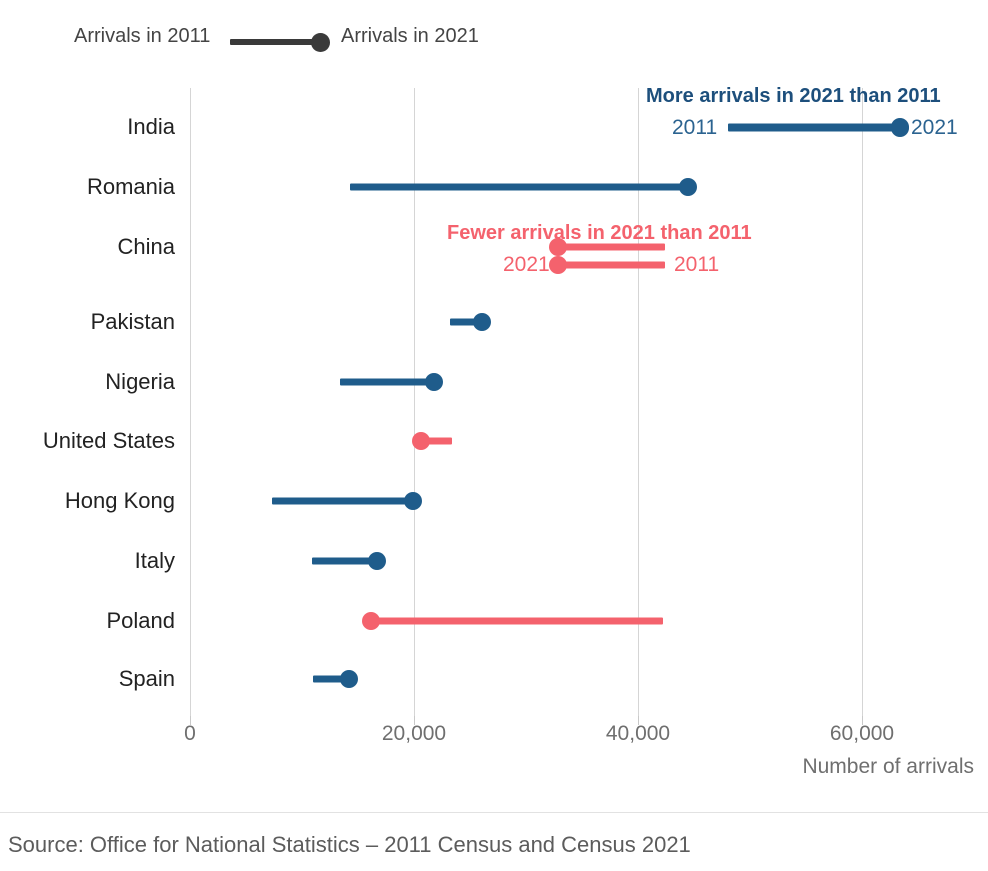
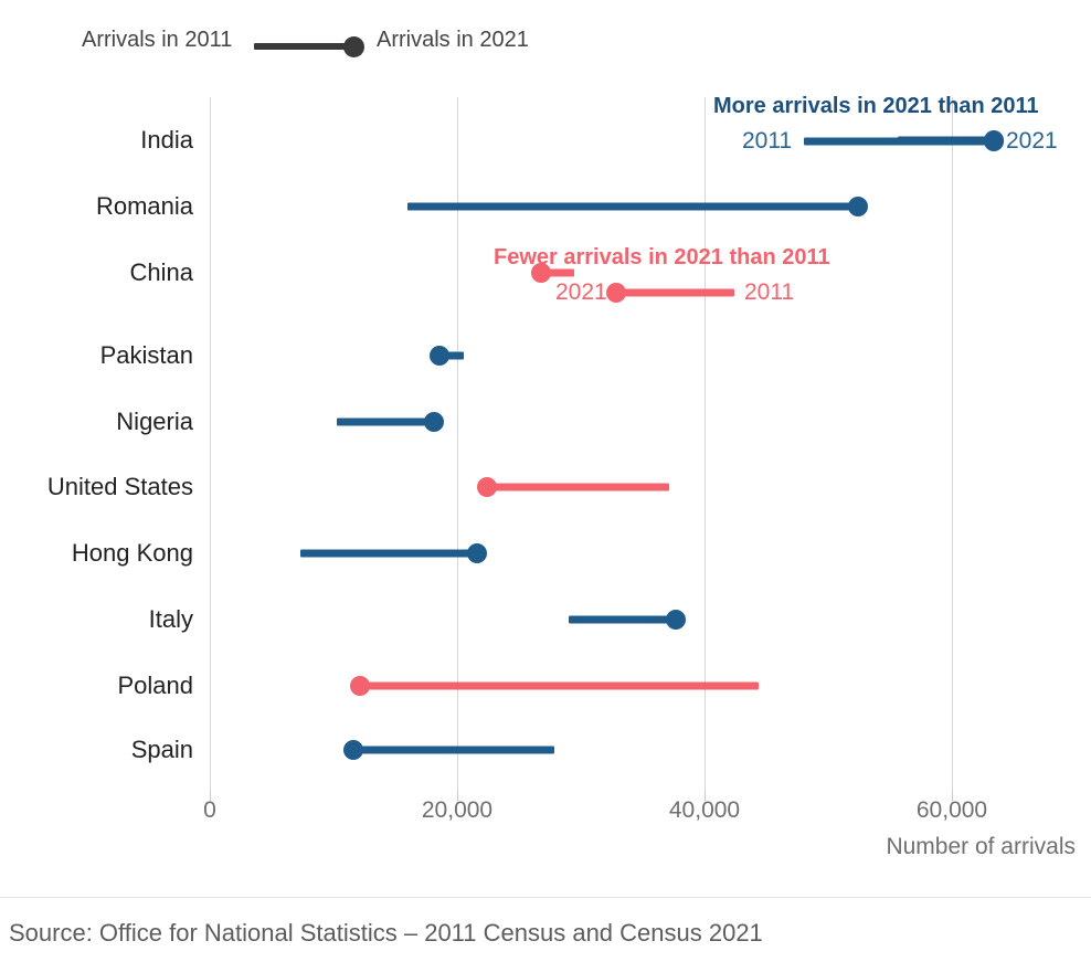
Arrivals in 2011/India: 48000 -> 55600
Arrivals in 2011/Romania: 14300 -> 16000
Arrivals in 2021/Romania: 44500 -> 52400
Arrivals in 2011/China: 42400 -> 29500
Arrivals in 2021/China: 32900 -> 26800
Arrivals in 2011/Pakistan: 23200 -> 20500
Arrivals in 2021/Pakistan: 26100 -> 18600
Arrivals in 2011/Nigeria: 13400 -> 10300
Arrivals in 2021/Nigeria: 21800 -> 18100
Arrivals in 2011/United States: 23400 -> 37100
Arrivals in 2021/United States: 20600 -> 22400
Arrivals in 2021/Hong Kong: 19900 -> 21600
Arrivals in 2011/Italy: 10900 -> 29000
Arrivals in 2021/Italy: 16700 -> 37700
Arrivals in 2011/Poland: 42200 -> 44400
Arrivals in 2021/Poland: 16200 -> 12100
Arrivals in 2011/Spain: 11000 -> 27900
Arrivals in 2021/Spain: 14200 -> 11600
